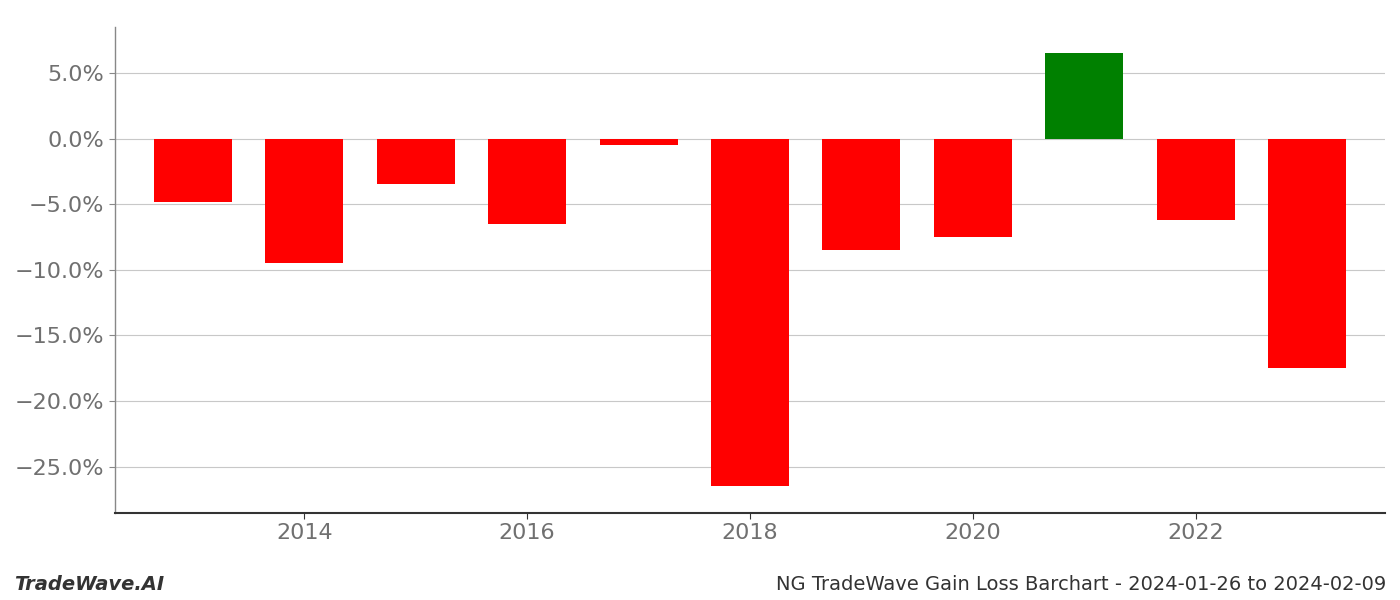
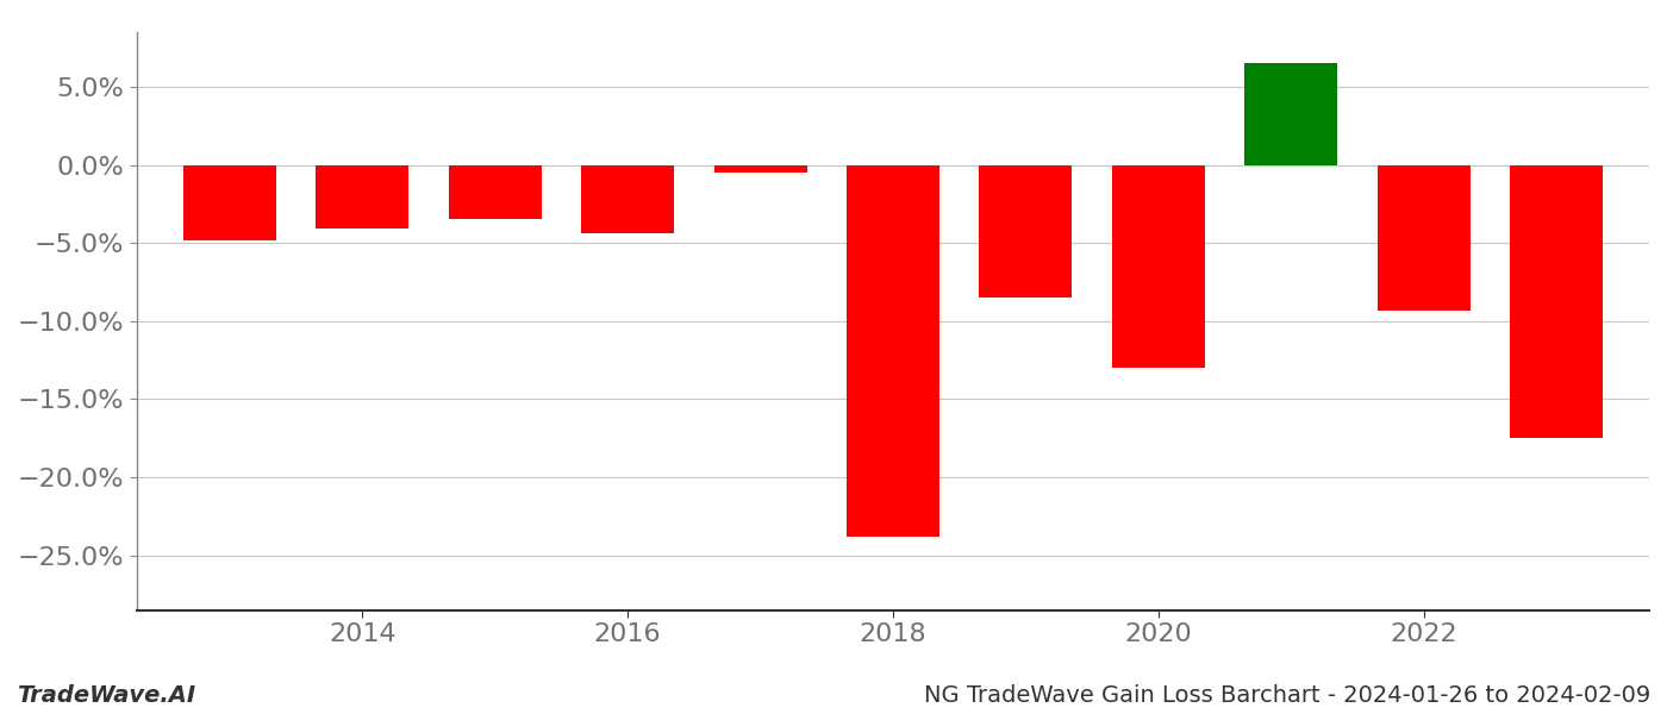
2014: -9.5% -> -4.1%
2016: -6.5% -> -4.4%
2018: -26.5% -> -23.8%
2020: -7.5% -> -13.0%
2022: -6.2% -> -9.3%
